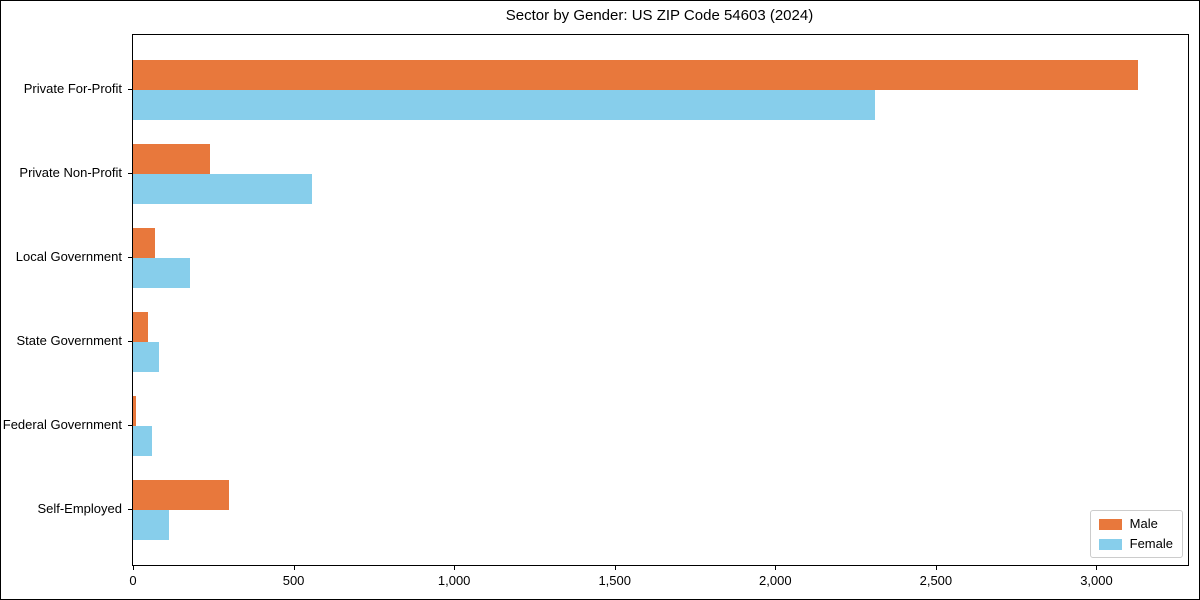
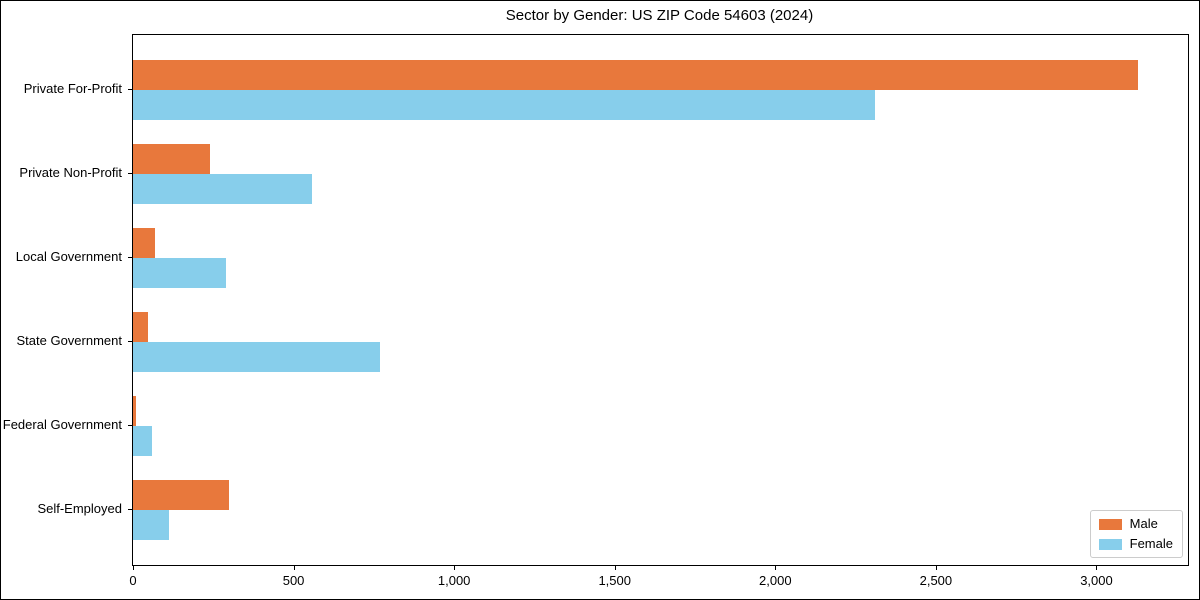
Female/Local Government: 180 -> 290
Female/State Government: 80 -> 770
